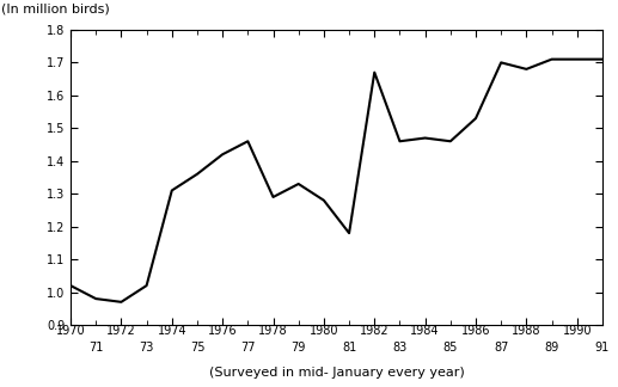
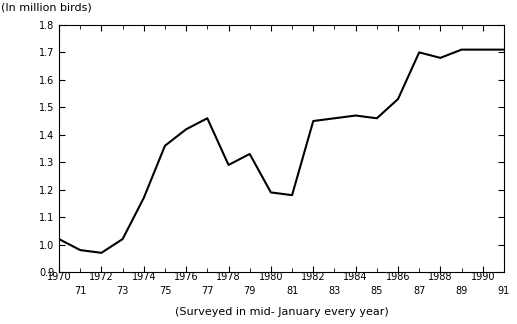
1974: 1.31 -> 1.17
1980: 1.28 -> 1.19
1982: 1.67 -> 1.45
